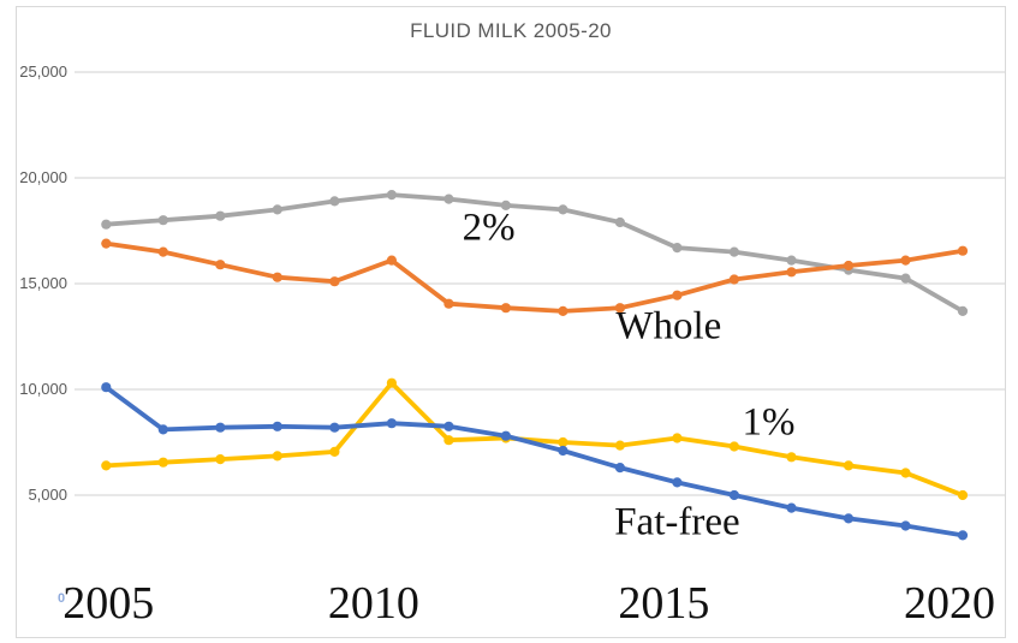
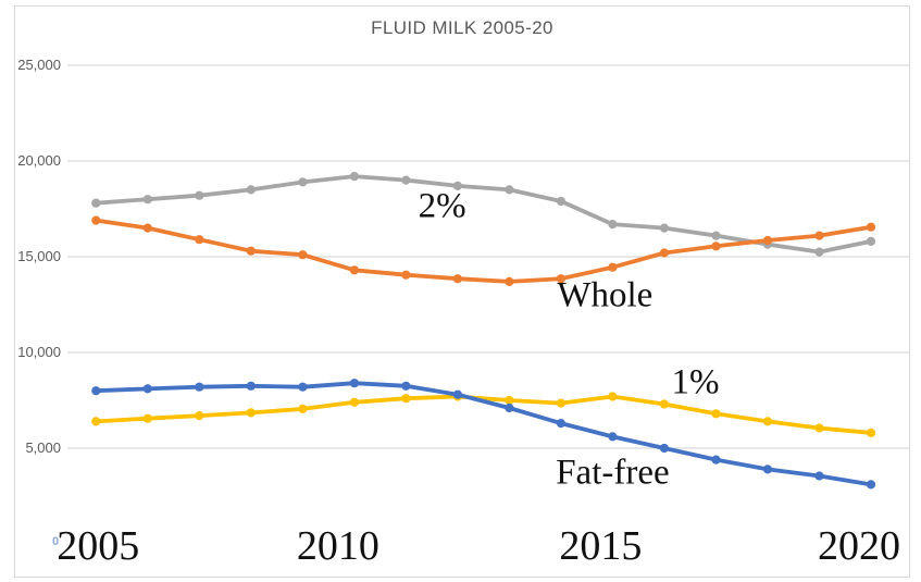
Fat-free/2005: 10100 -> 8000
Whole/2010: 16100 -> 14300
1%/2010: 10300 -> 7400
2%/2020: 13700 -> 15800
1%/2020: 5000 -> 5800
